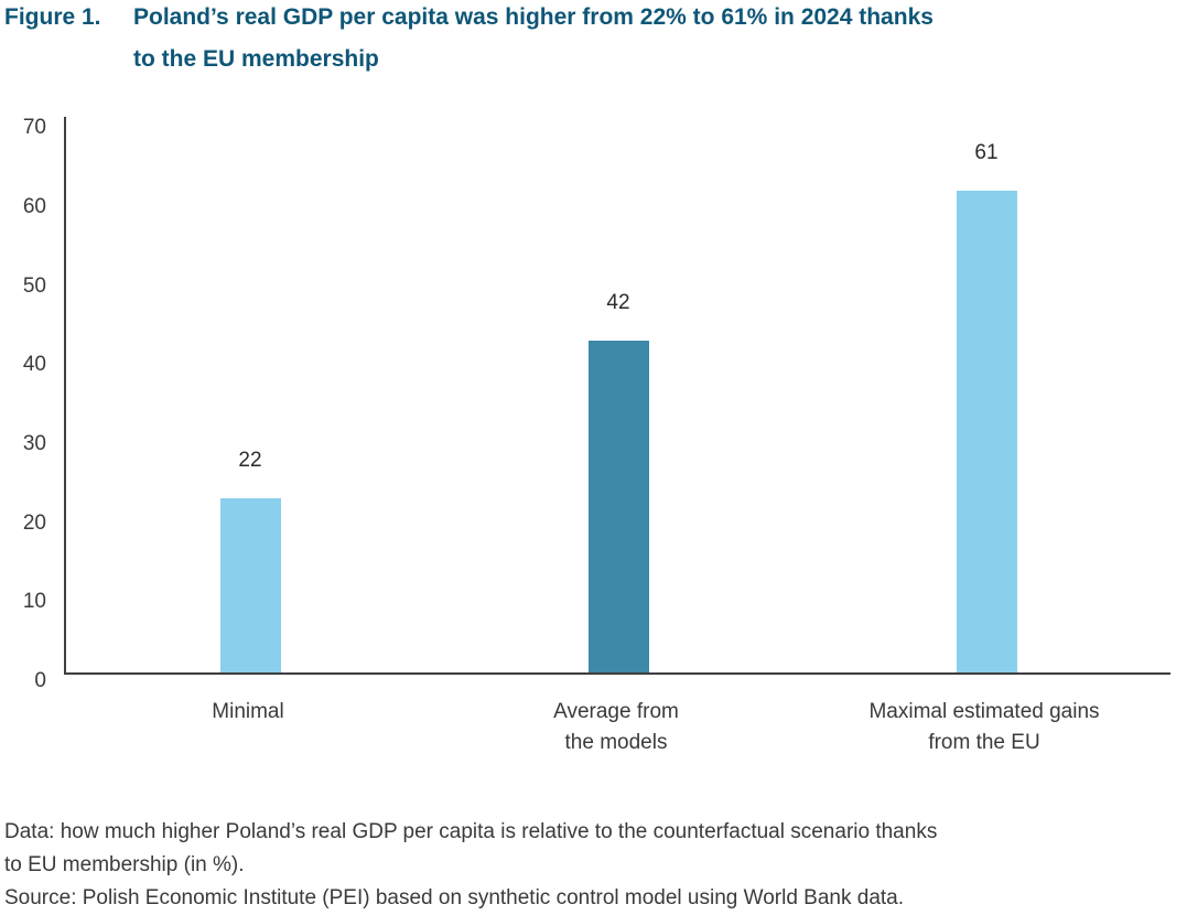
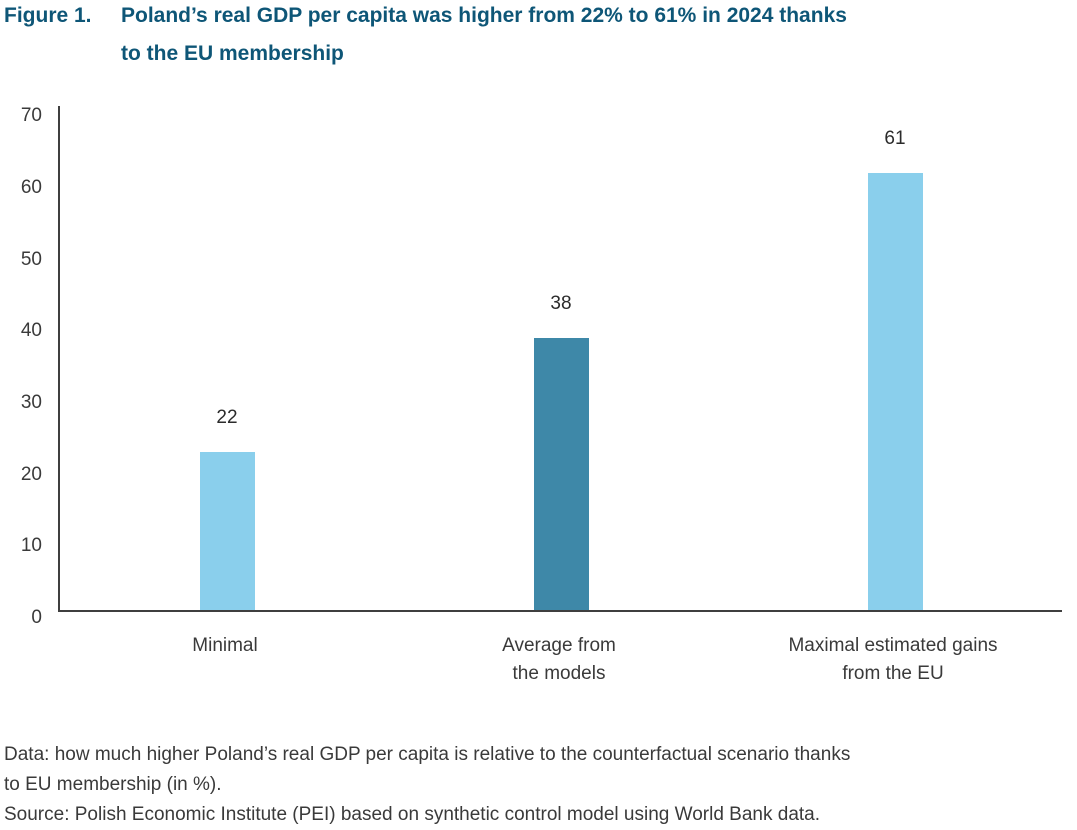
Average from the models: 42 -> 38
